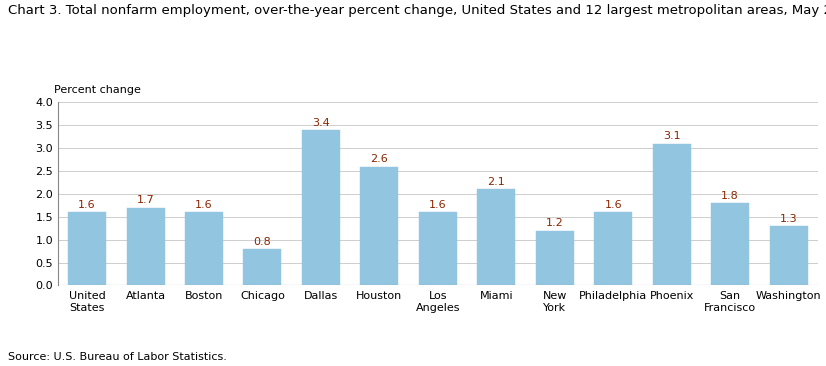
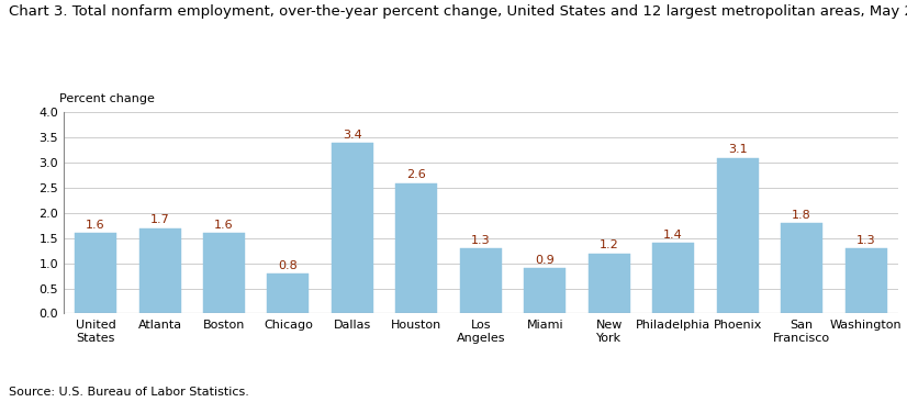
Los Angeles: 1.6 -> 1.3
Miami: 2.1 -> 0.9
Philadelphia: 1.6 -> 1.4
